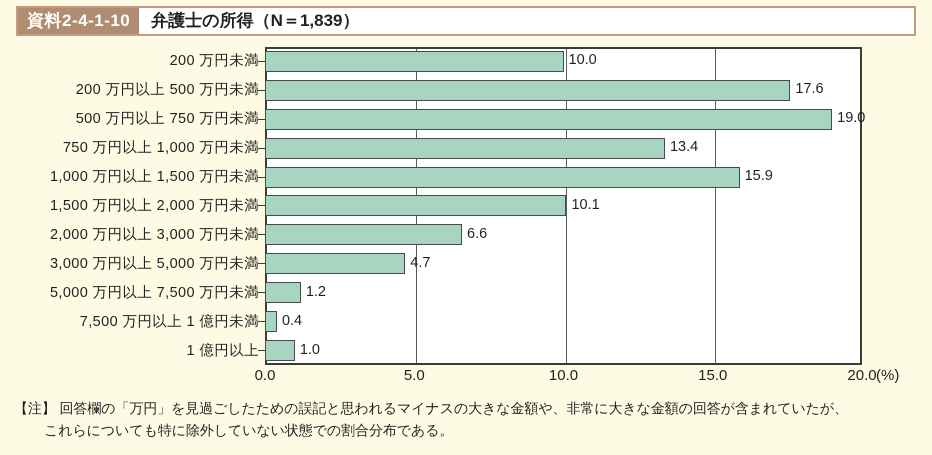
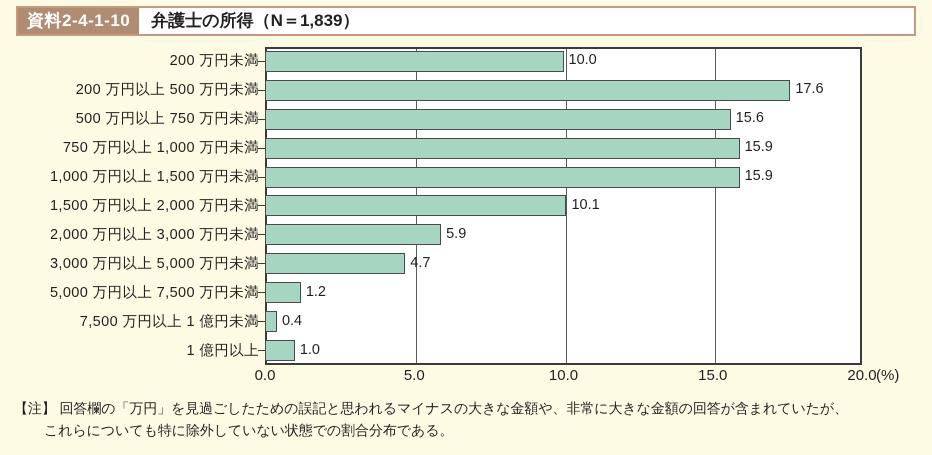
500 万円以上 750 万円未満: 19.0 -> 15.6
750 万円以上 1,000 万円未満: 13.4 -> 15.9
2,000 万円以上 3,000 万円未満: 6.6 -> 5.9
